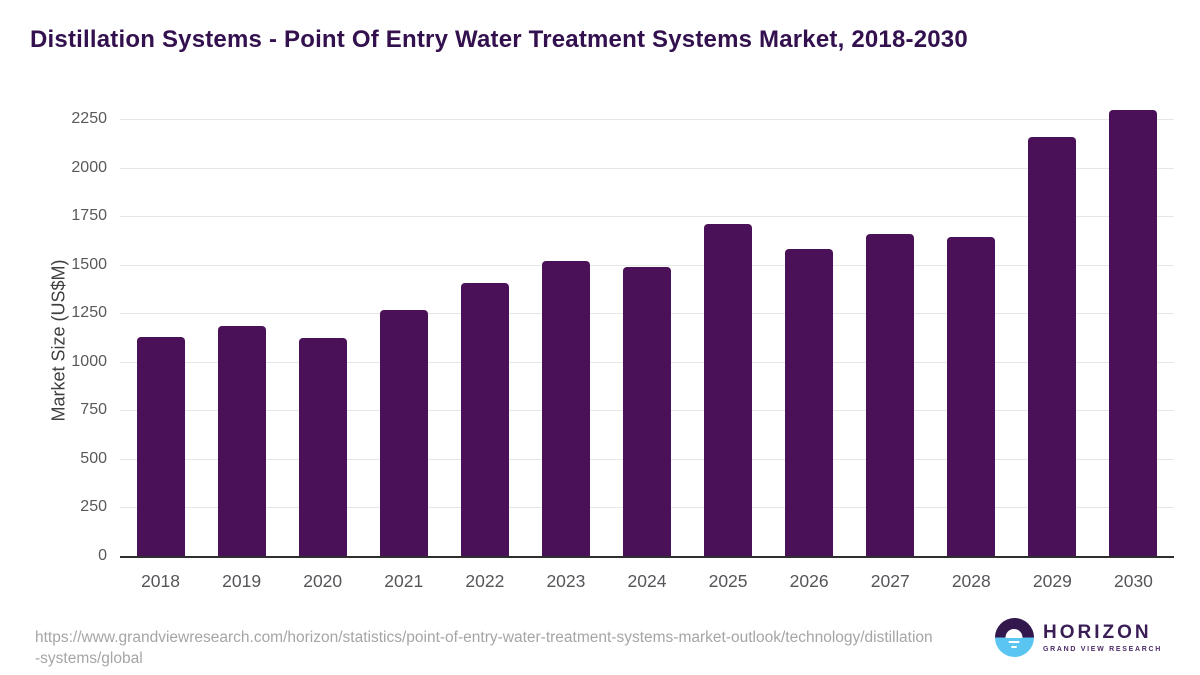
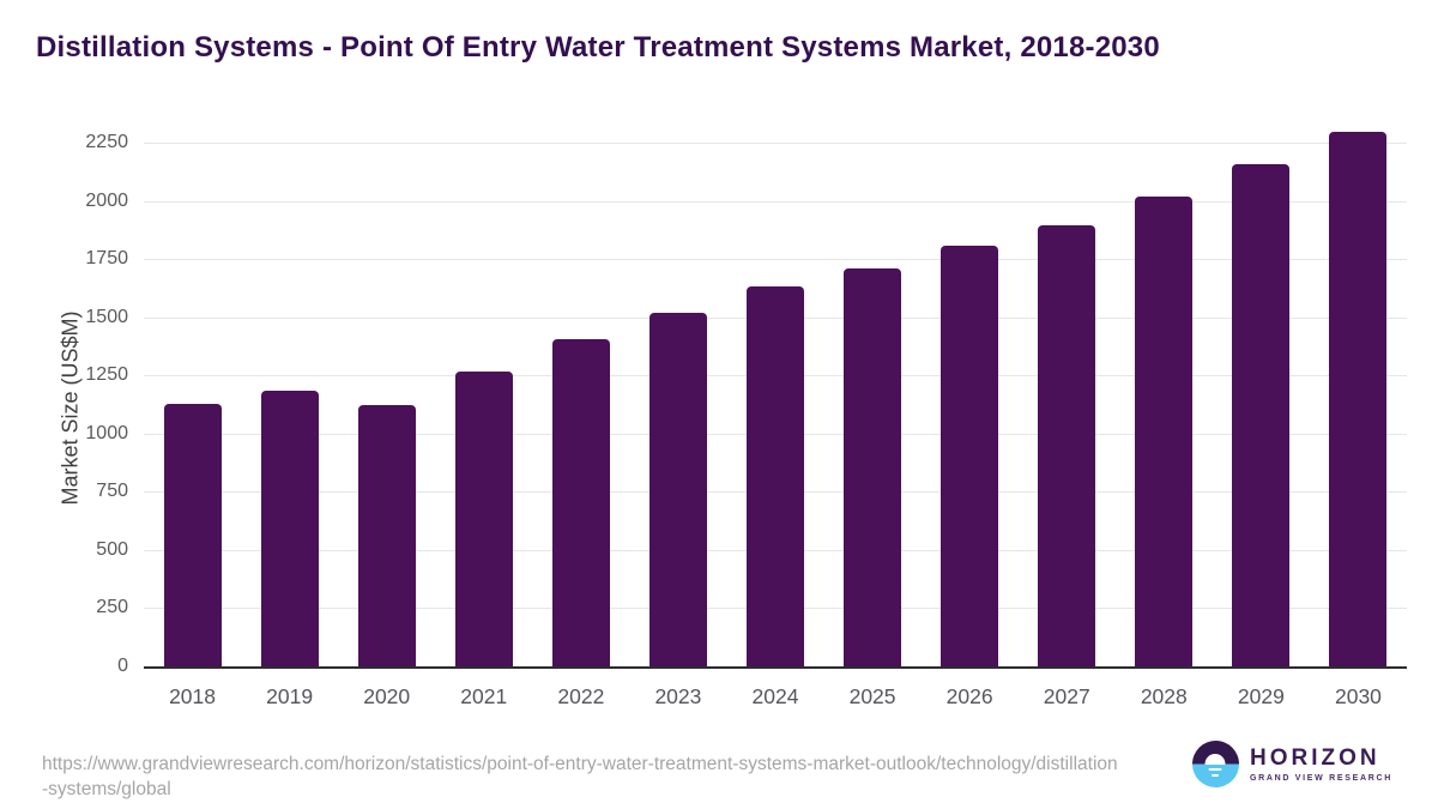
2024: 1490 -> 1630
2026: 1580 -> 1800
2027: 1660 -> 1900
2028: 1640 -> 2020
